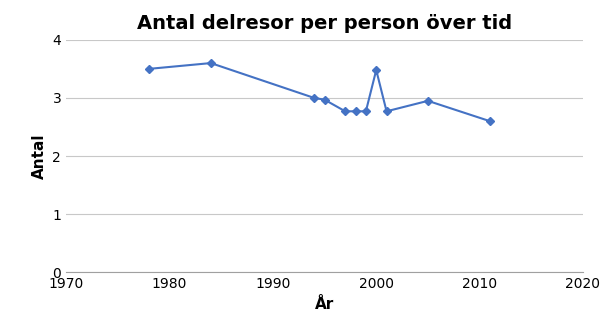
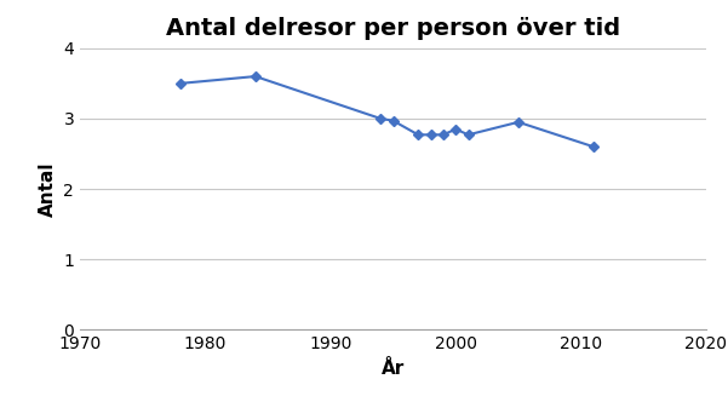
2000: 3.48 -> 2.85
